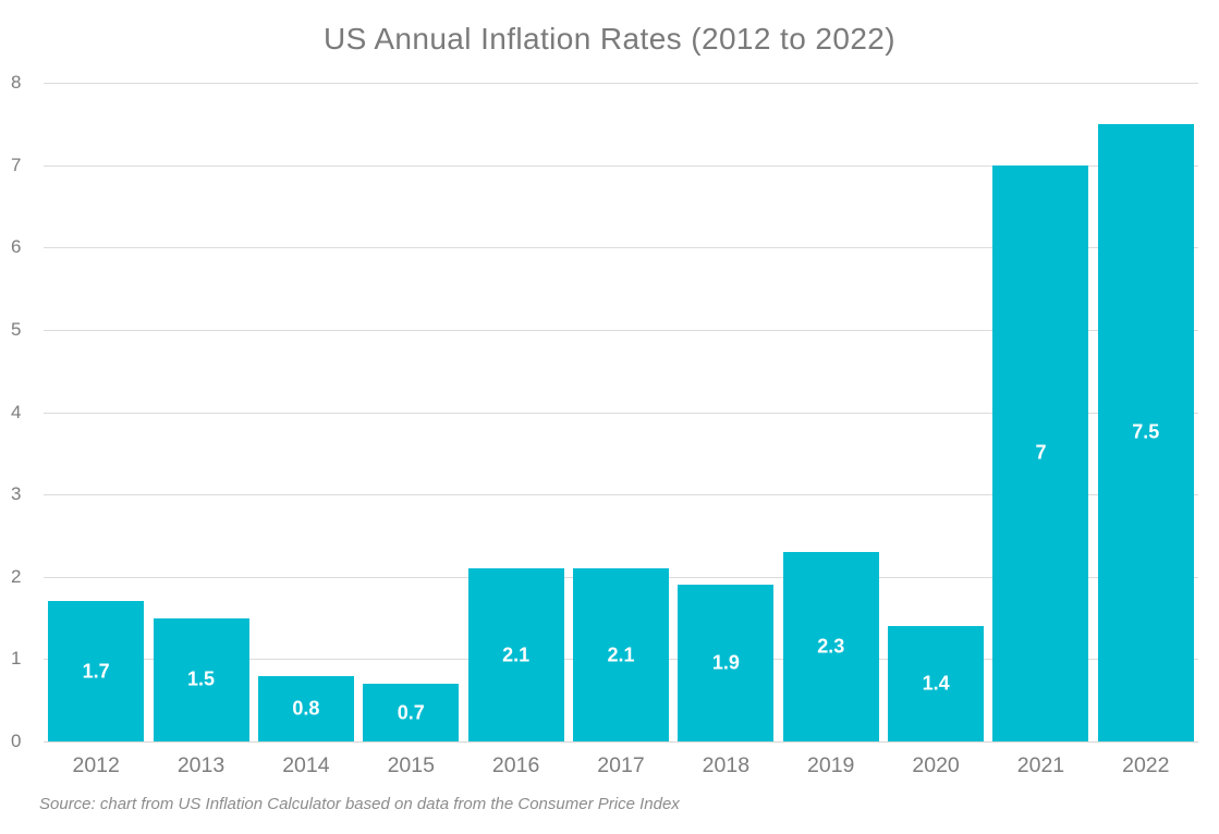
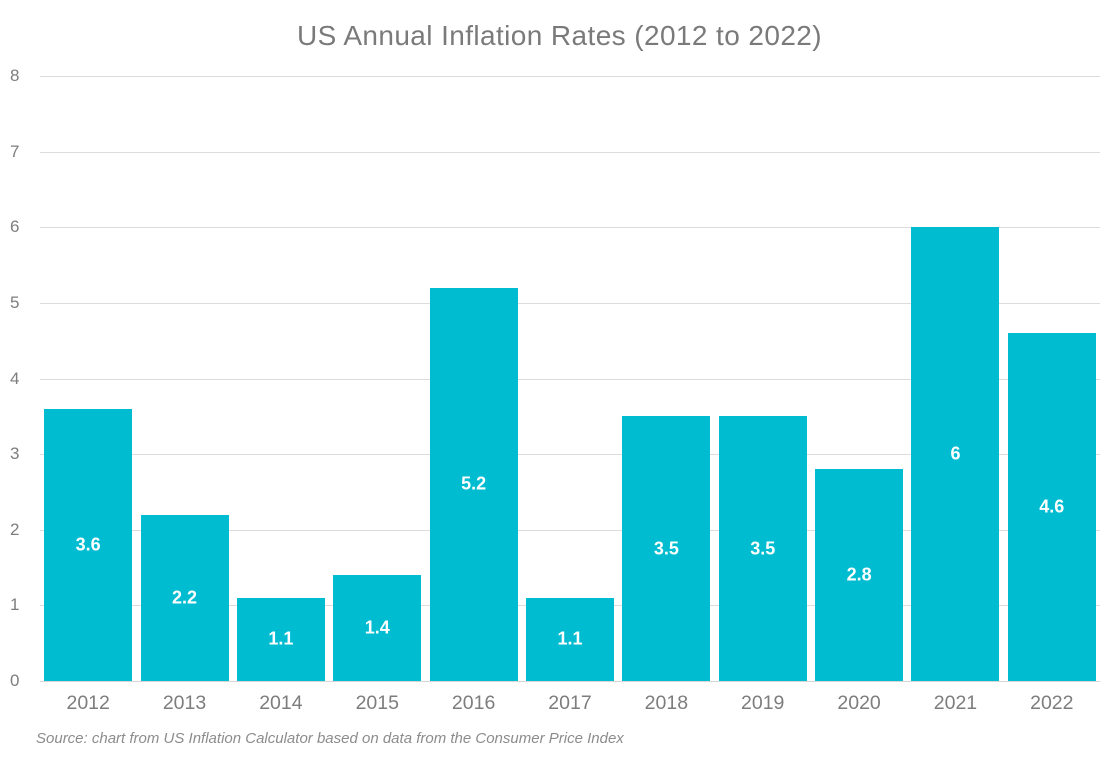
2012: 1.7 -> 3.6
2013: 1.5 -> 2.2
2014: 0.8 -> 1.1
2015: 0.7 -> 1.4
2016: 2.1 -> 5.2
2017: 2.1 -> 1.1
2018: 1.9 -> 3.5
2019: 2.3 -> 3.5
2020: 1.4 -> 2.8
2021: 7 -> 6
2022: 7.5 -> 4.6
